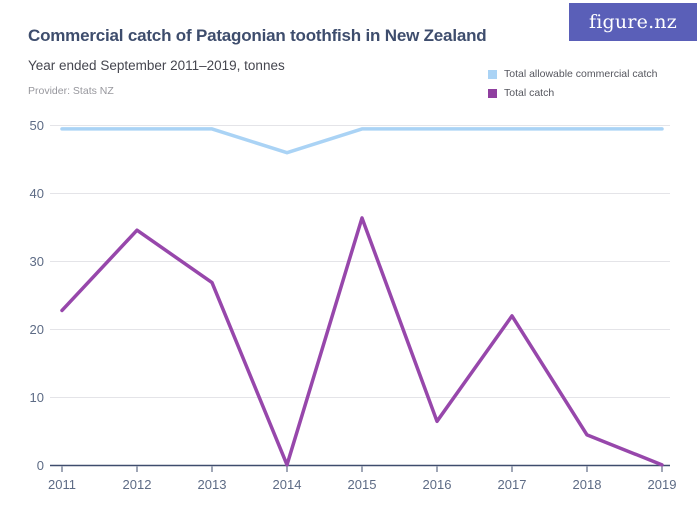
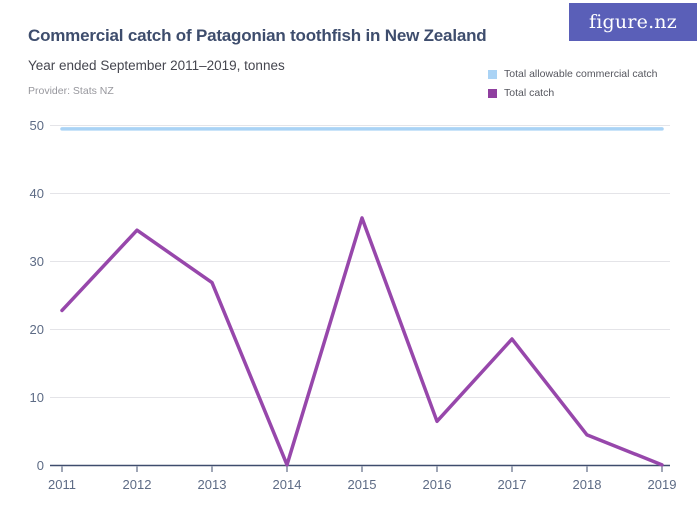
Total allowable commercial catch/2014: 46 -> 50
Total catch/2017: 22 -> 19
